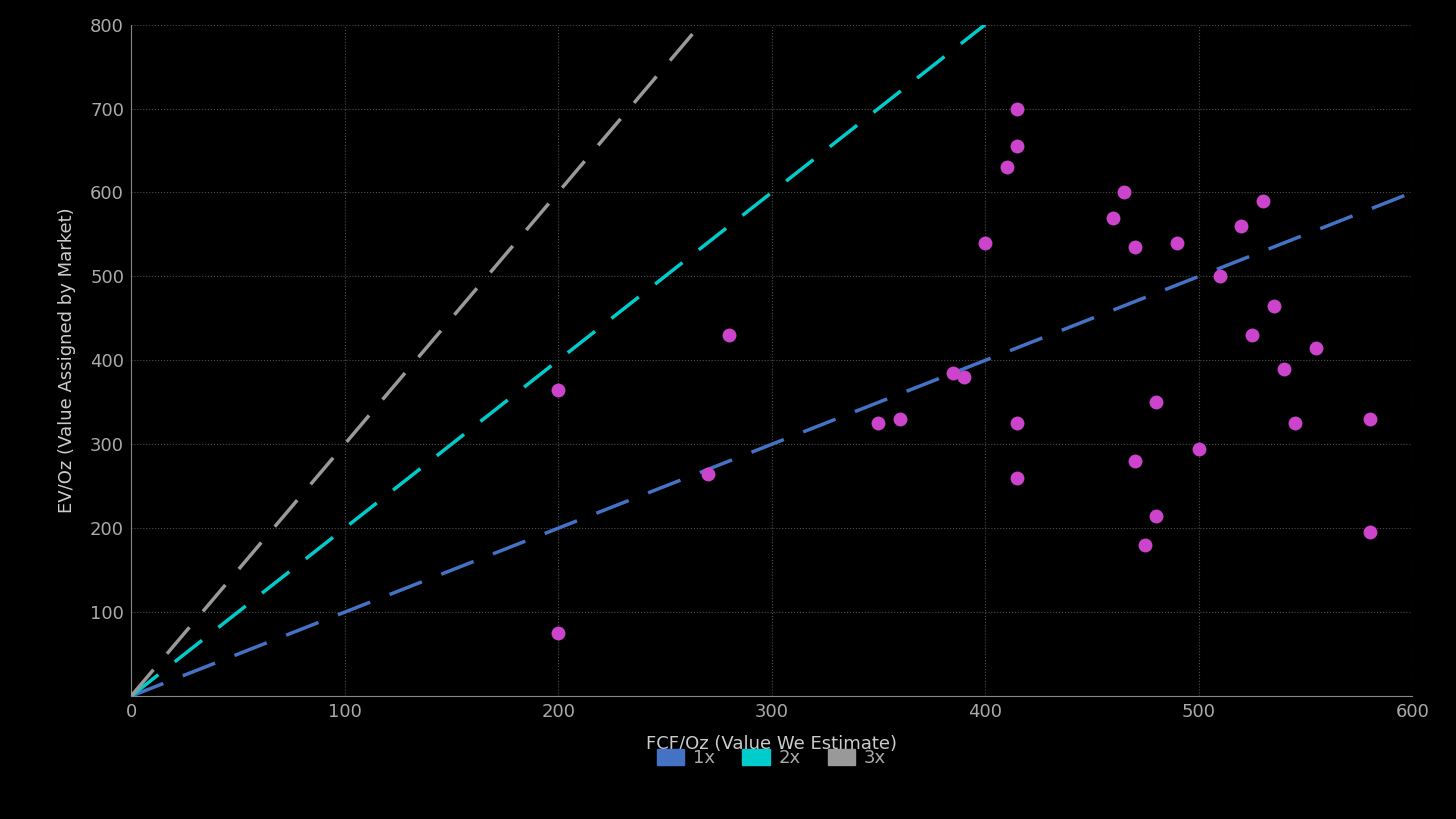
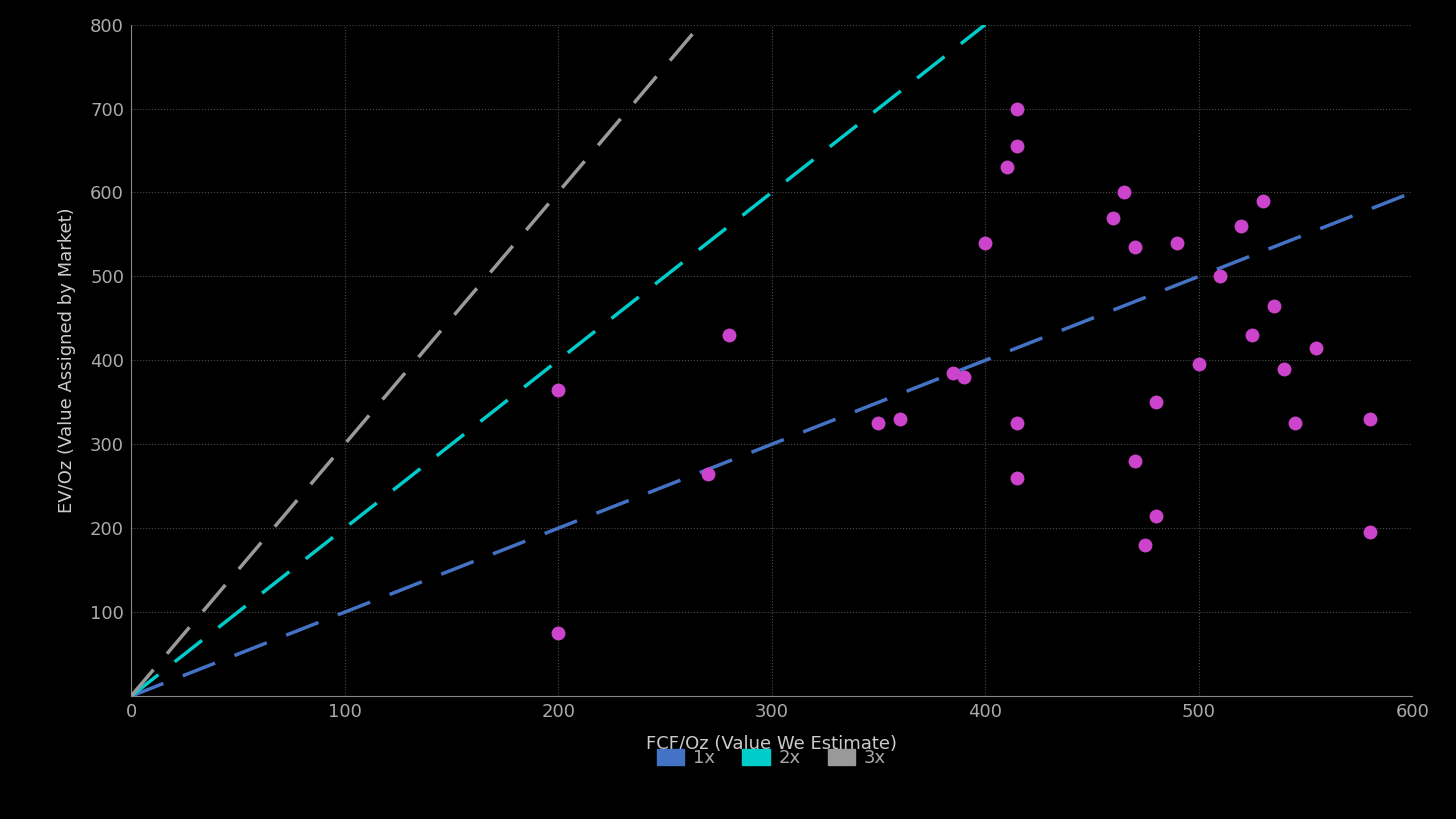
500: 295 -> 396
